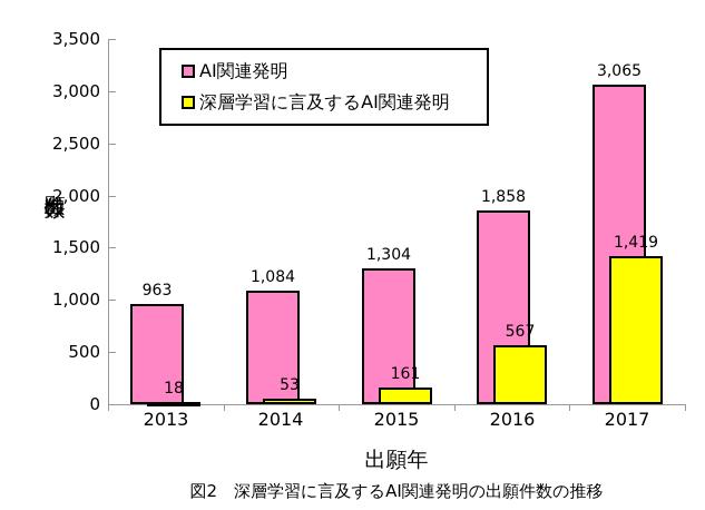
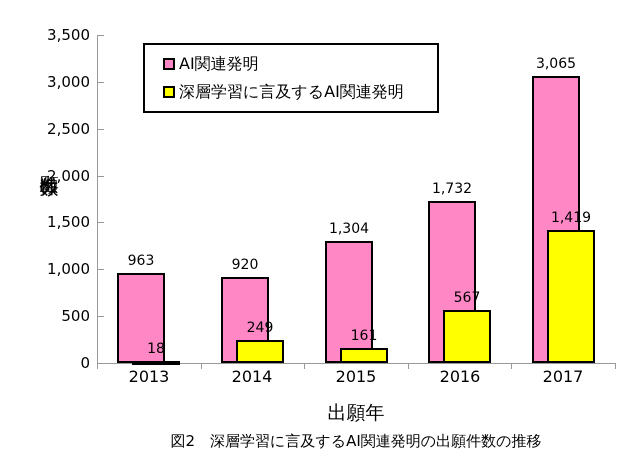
AI関連発明/2014: 1,084 -> 920
深層学習に言及するAI関連発明/2014: 53 -> 249
AI関連発明/2016: 1,858 -> 1,732
